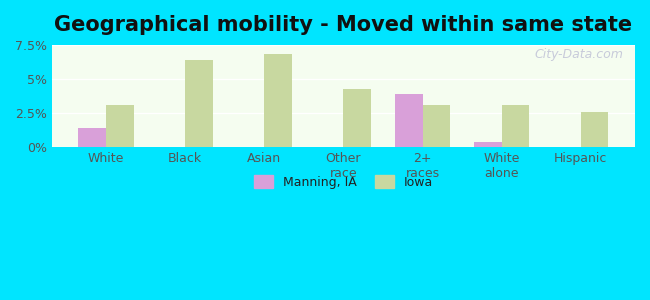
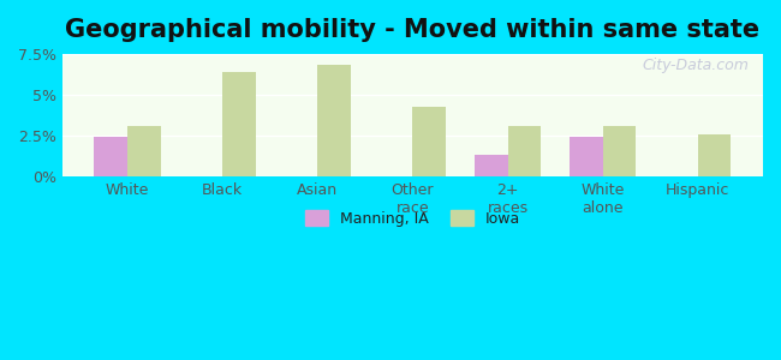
Manning, IA/White: 1.4% -> 2.4%
Manning, IA/2+ races: 3.9% -> 1.3%
Manning, IA/White alone: 0.4% -> 2.4%
